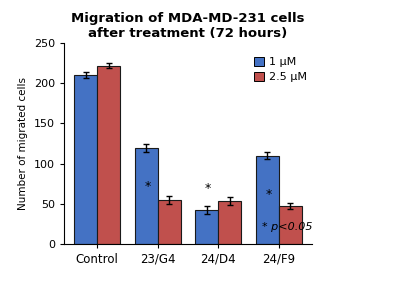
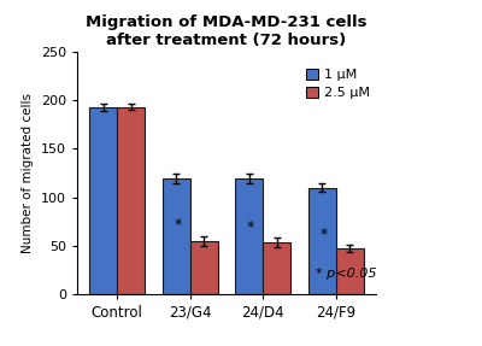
1 μM/Control: 210 -> 193
2.5 μM/Control: 222 -> 193
1 μM/24/D4: 42 -> 119
